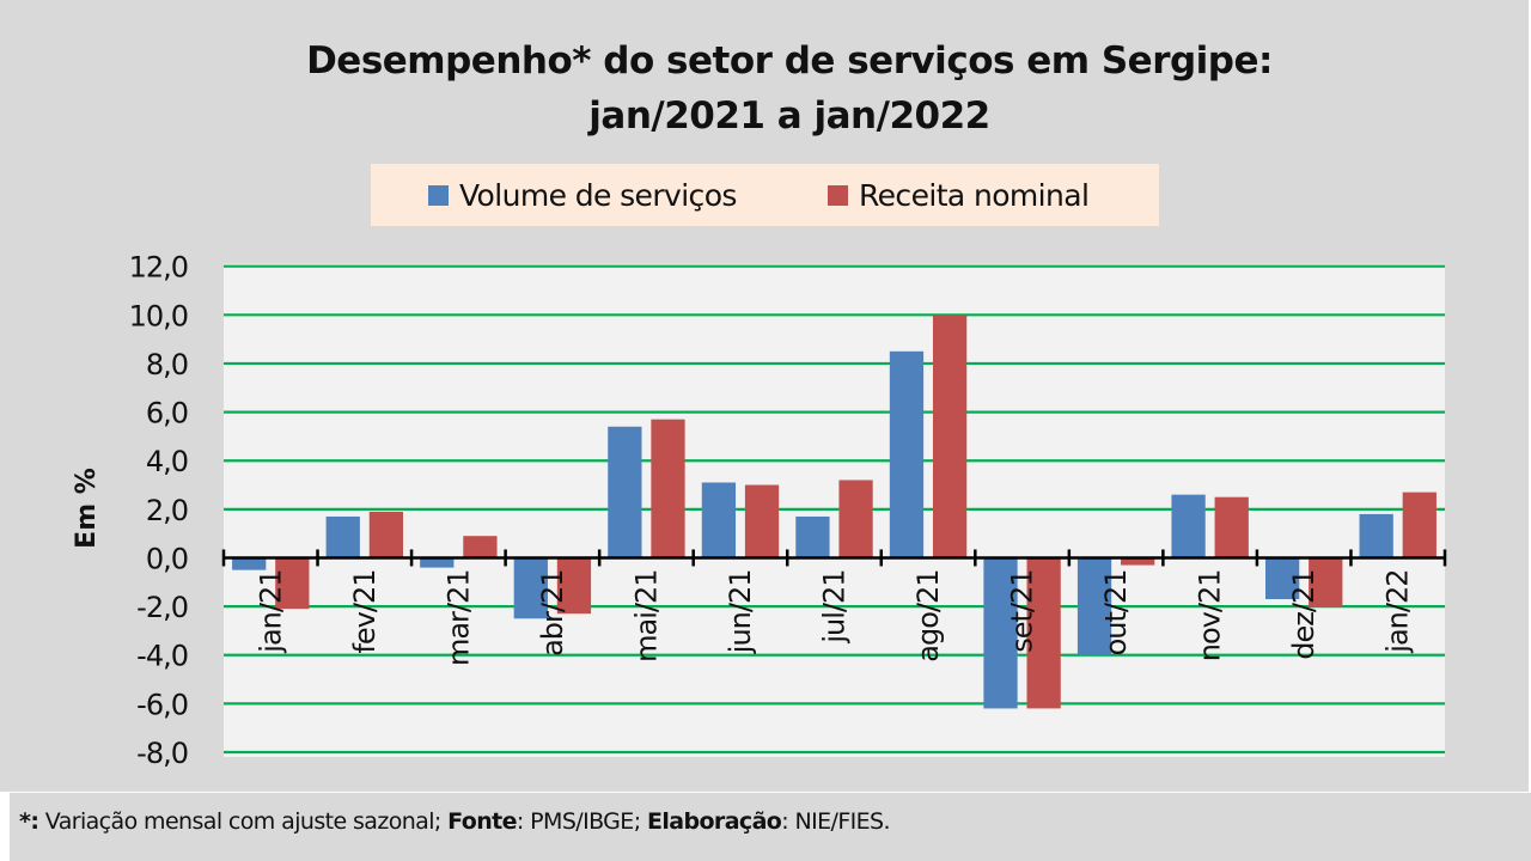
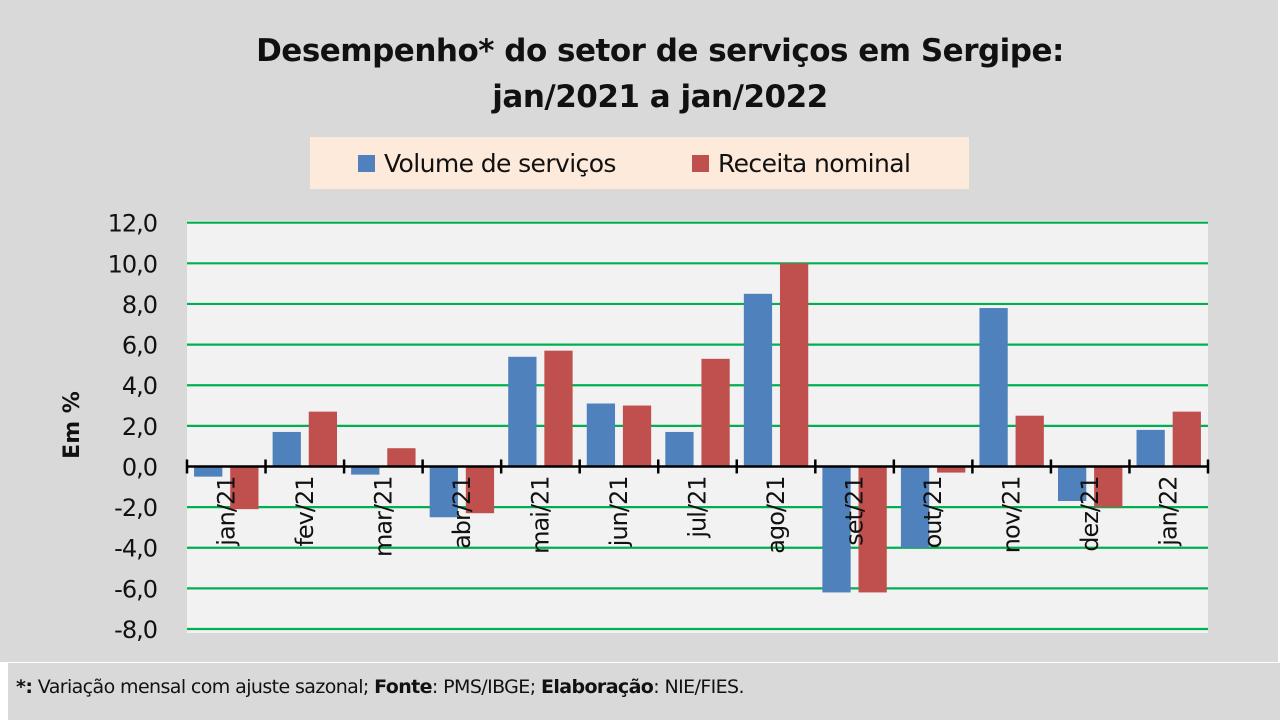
Receita nominal/fev/21: 1,9 -> 2,7
Receita nominal/jul/21: 3,2 -> 5,3
Volume de serviços/nov/21: 2,6 -> 7,8
